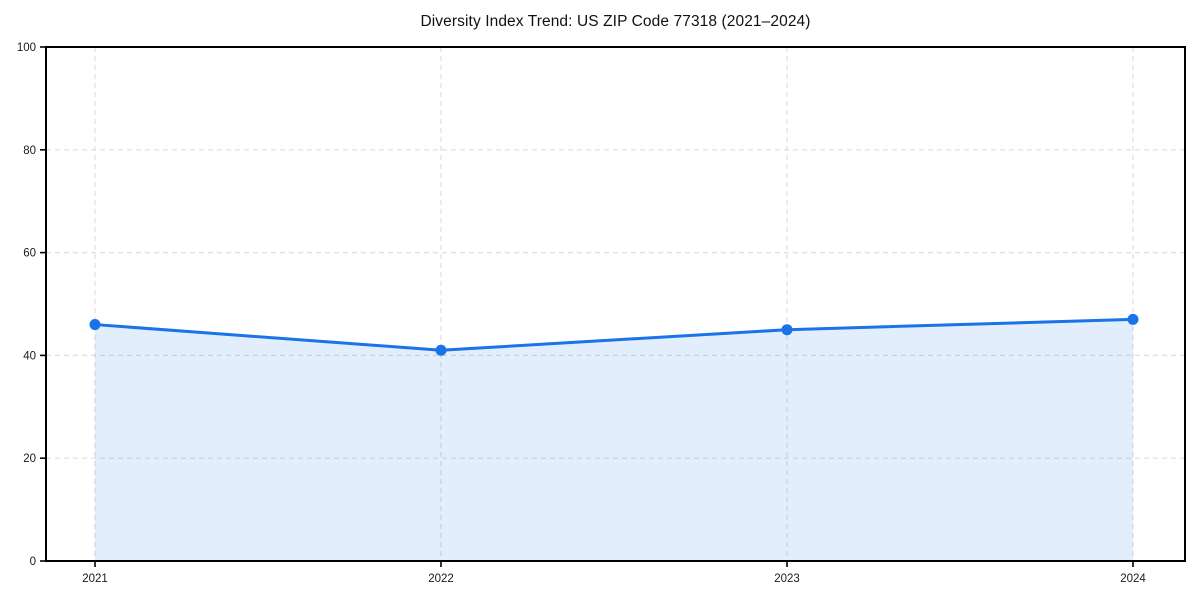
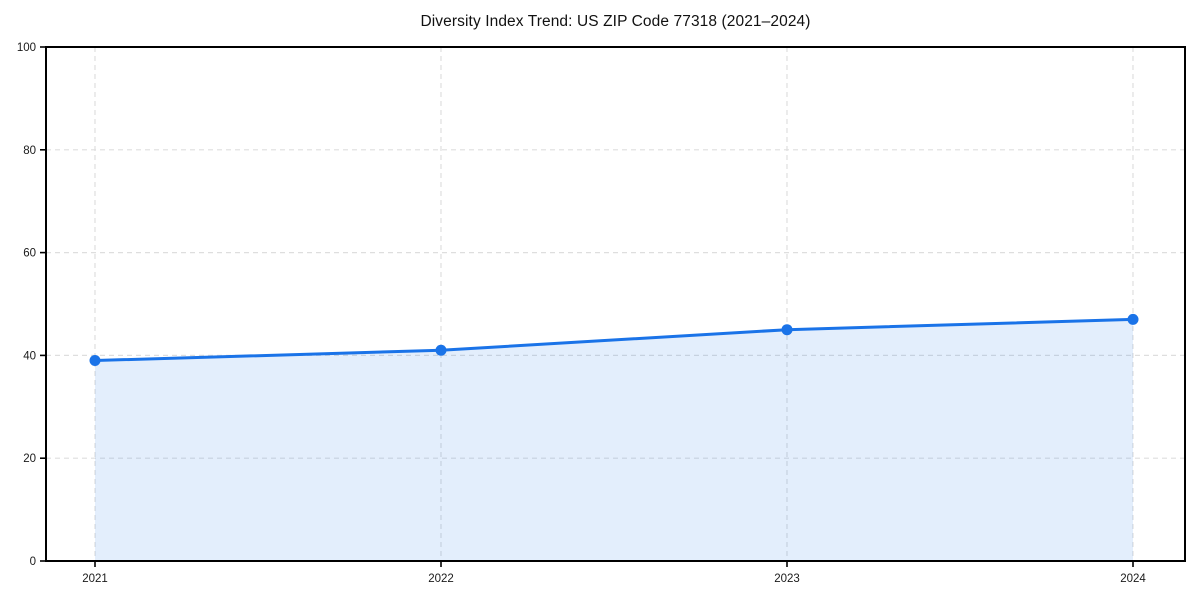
2021: 46 -> 39
